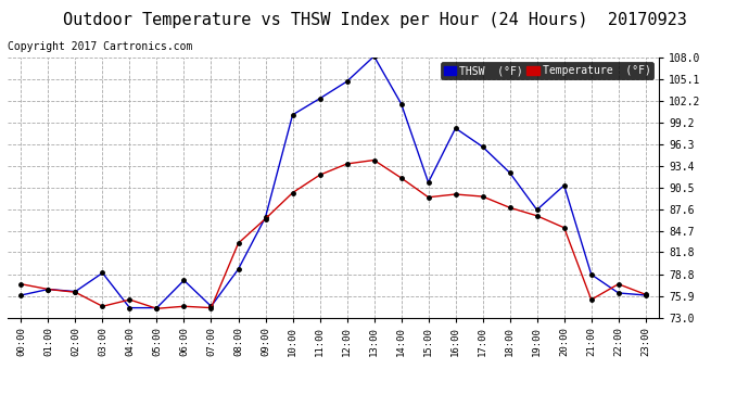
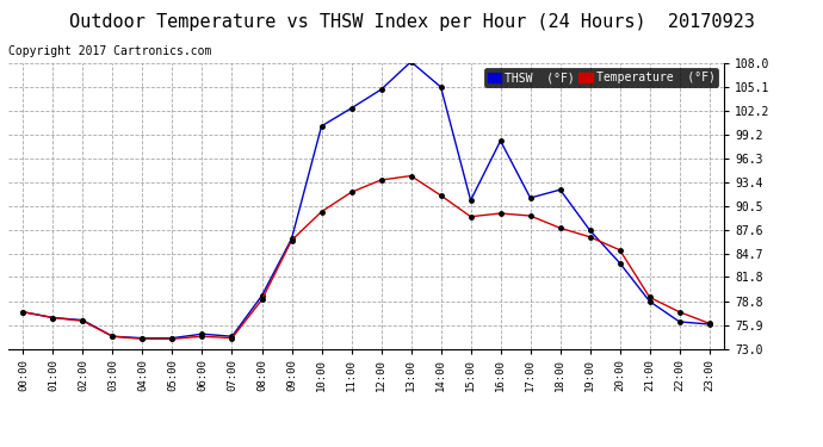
THSW (°F)/00:00: 76.0 -> 77.5
THSW (°F)/03:00: 79.0 -> 74.5
Temperature (°F)/04:00: 75.4 -> 74.2
THSW (°F)/06:00: 78.0 -> 74.8
Temperature (°F)/08:00: 83.0 -> 79.0
THSW (°F)/14:00: 101.8 -> 105.1
THSW (°F)/17:00: 96.0 -> 91.5
THSW (°F)/20:00: 90.8 -> 83.5
Temperature (°F)/21:00: 75.4 -> 79.3
